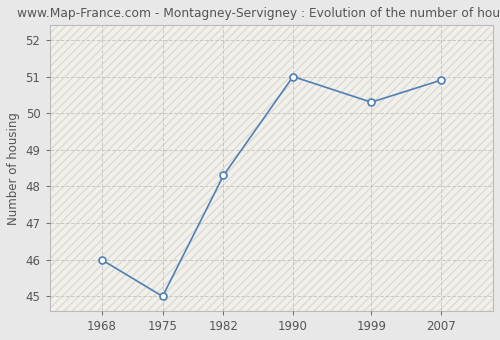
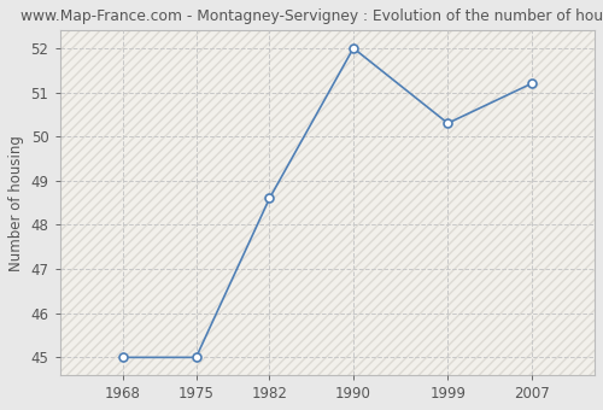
1968: 46.0 -> 45.0
1982: 48.3 -> 48.6
1990: 51.0 -> 52.0
2007: 50.9 -> 51.2
